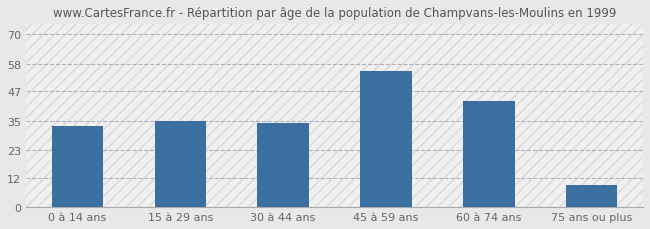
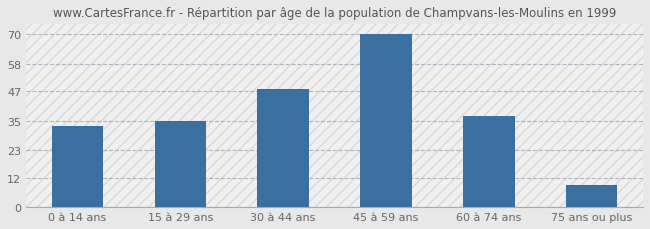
30 à 44 ans: 34 -> 48
45 à 59 ans: 55 -> 70
60 à 74 ans: 43 -> 37
